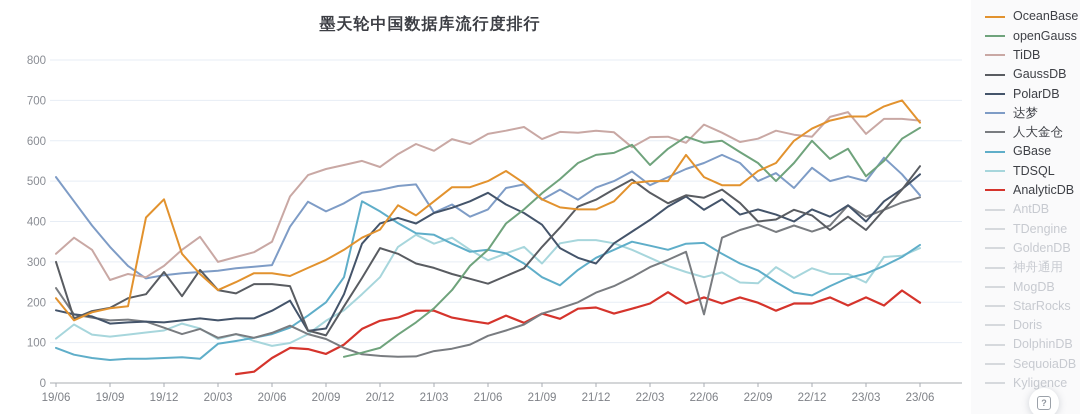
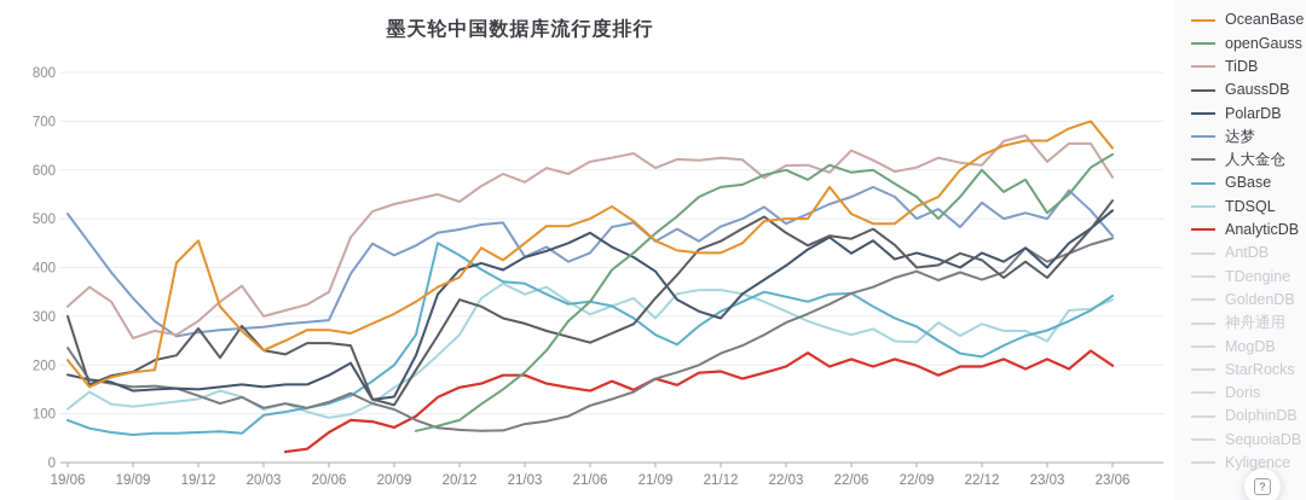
openGauss/22/03: 540 -> 600
人大金仓/22/06: 170 -> 350
TiDB/23/06: 650 -> 580
